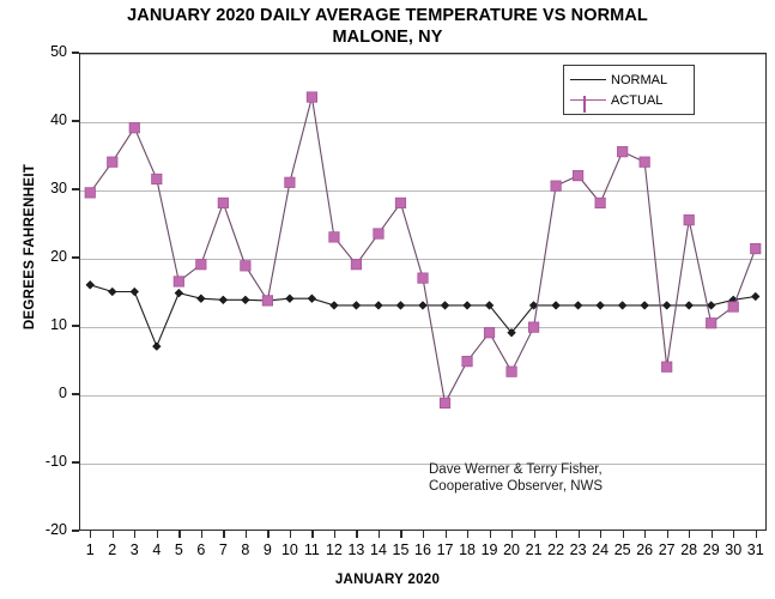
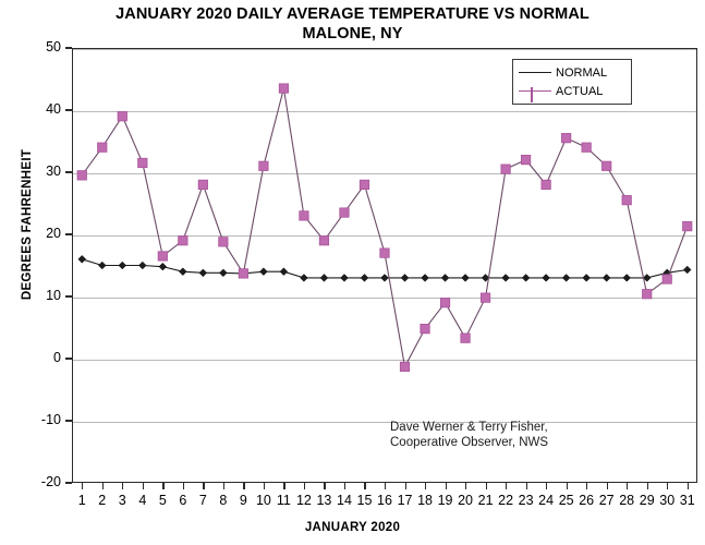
NORMAL/4: 7 -> 15
NORMAL/20: 9 -> 13
ACTUAL/27: 4 -> 31
